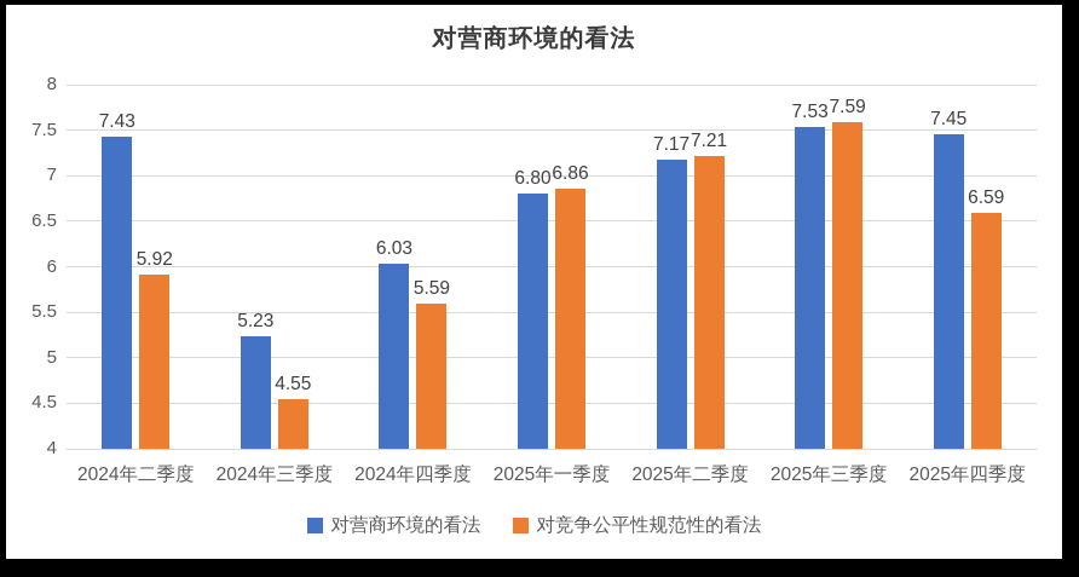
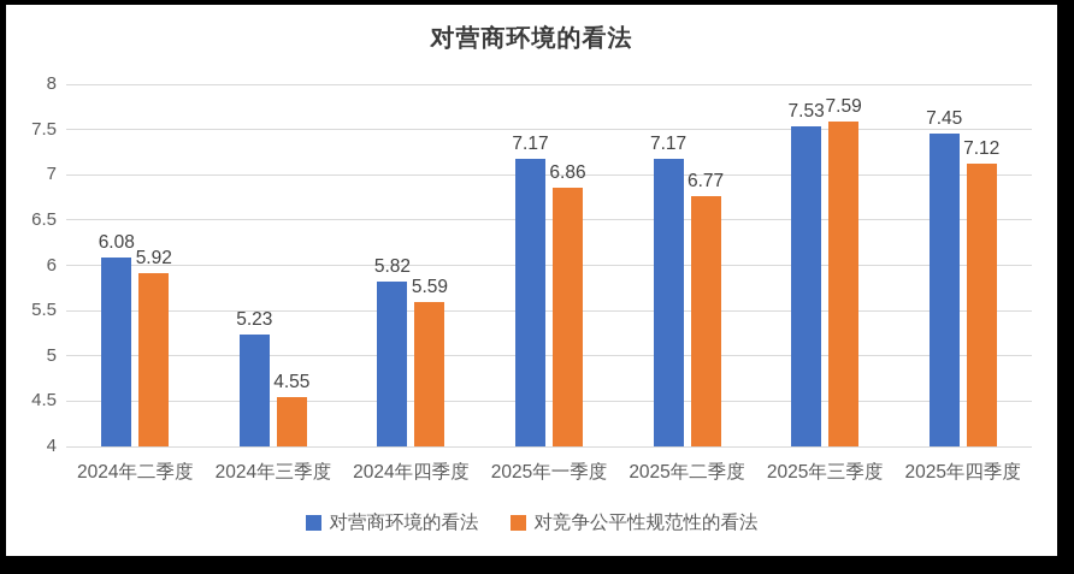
对营商环境的看法/2024年二季度: 7.43 -> 6.08
对营商环境的看法/2024年四季度: 6.03 -> 5.82
对营商环境的看法/2025年一季度: 6.80 -> 7.17
对竞争公平性规范性的看法/2025年二季度: 7.21 -> 6.77
对竞争公平性规范性的看法/2025年四季度: 6.59 -> 7.12
